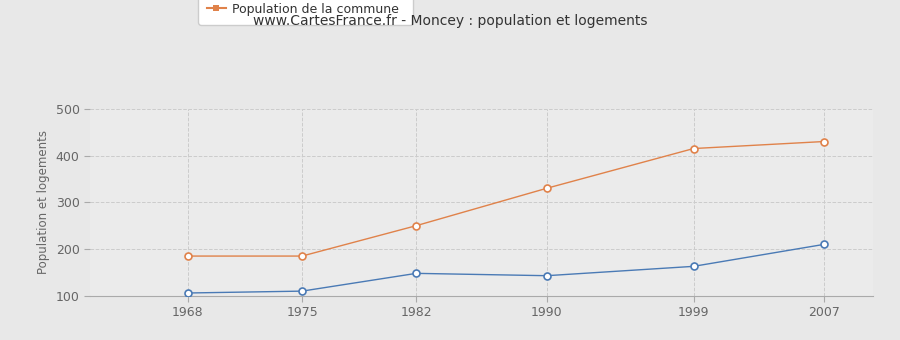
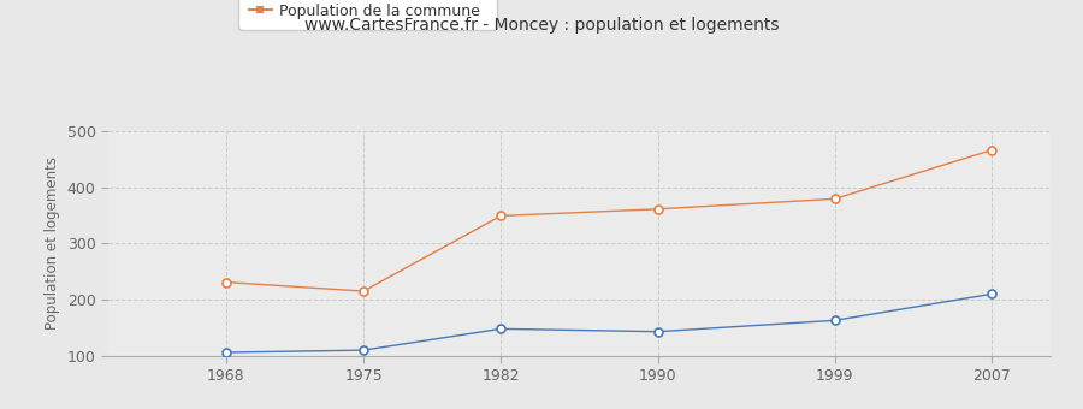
Population de la commune/1968: 185 -> 231
Population de la commune/1975: 185 -> 215
Population de la commune/1982: 250 -> 349
Population de la commune/1990: 330 -> 361
Population de la commune/1999: 415 -> 379
Population de la commune/2007: 430 -> 466
